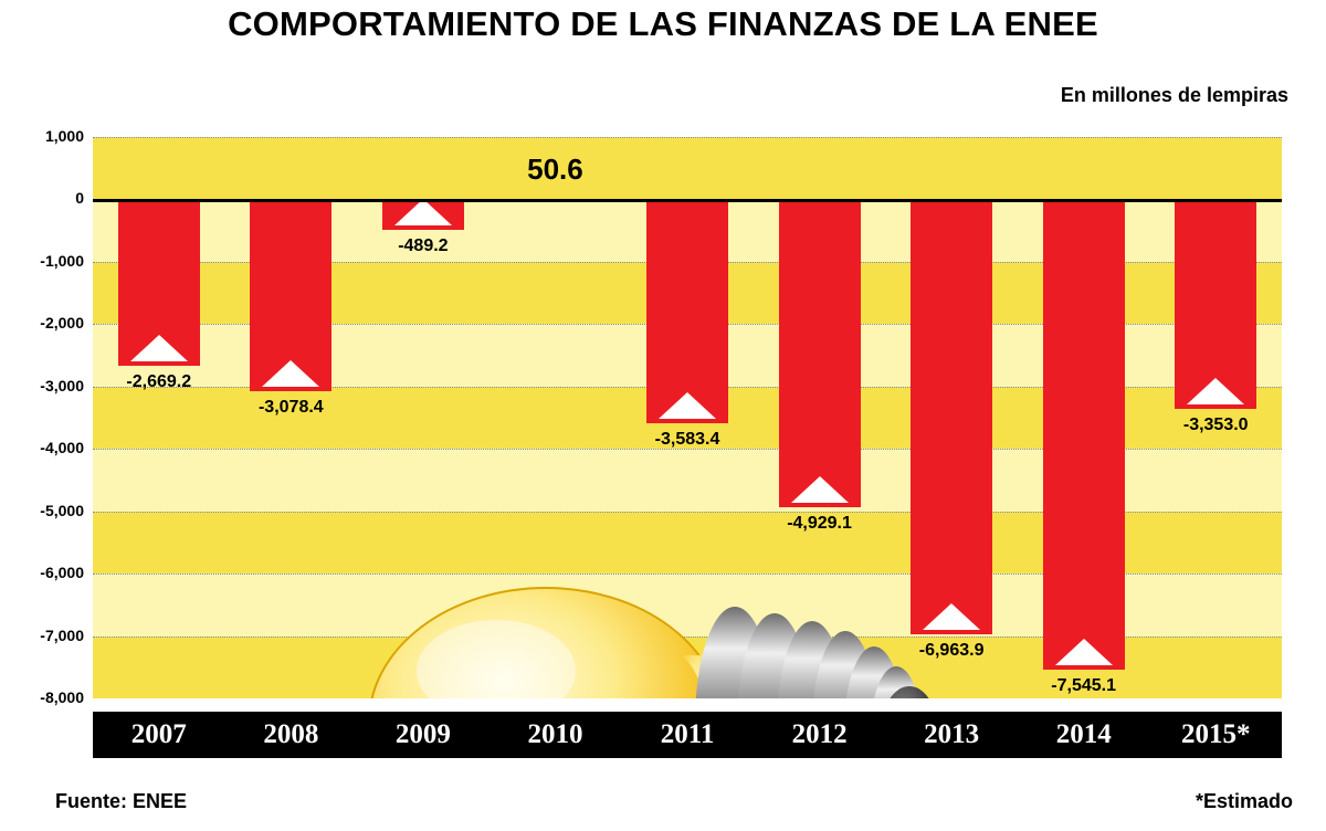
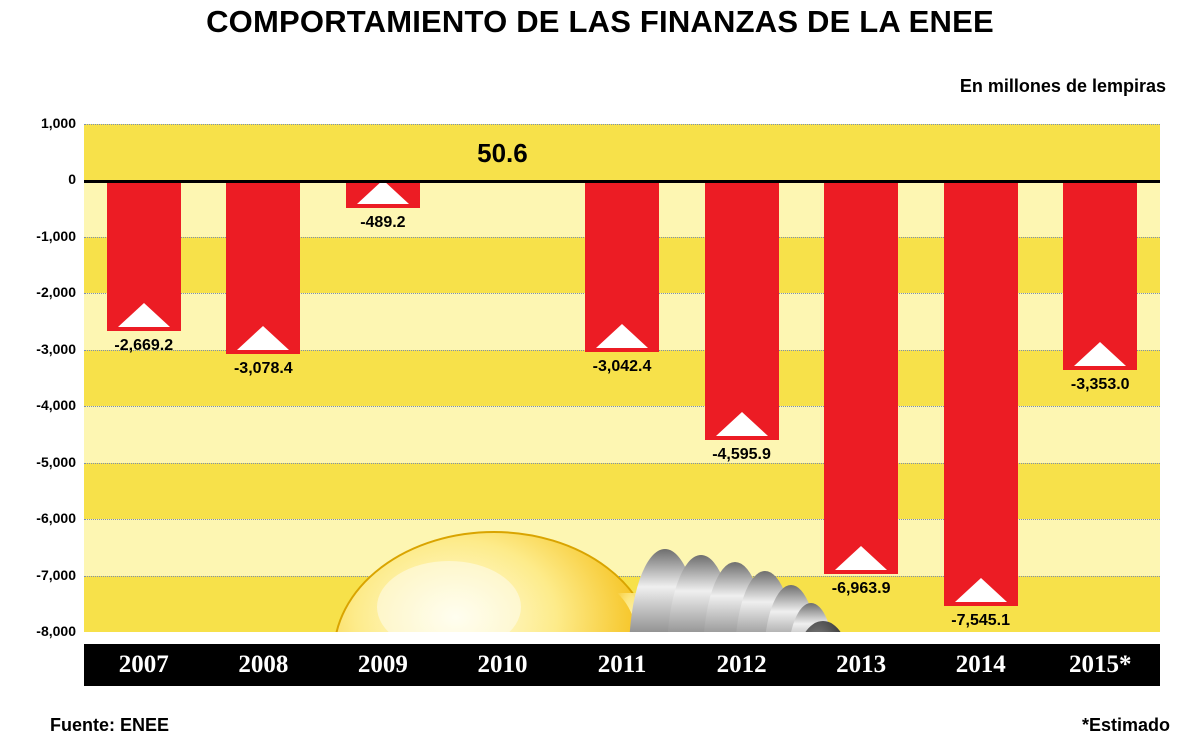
2011: -3,583.4 -> -3,042.4
2012: -4,929.1 -> -4,595.9
